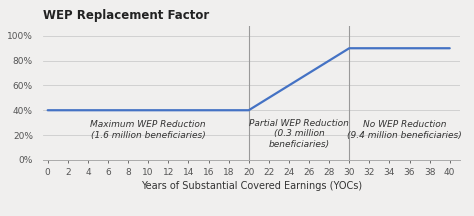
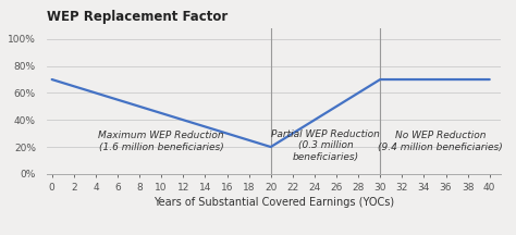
0: 40% -> 70%
20: 40% -> 20%
30: 90% -> 70%
40: 90% -> 70%
